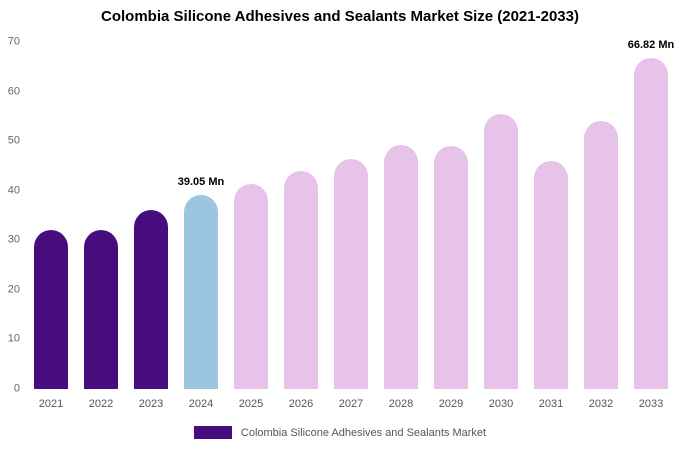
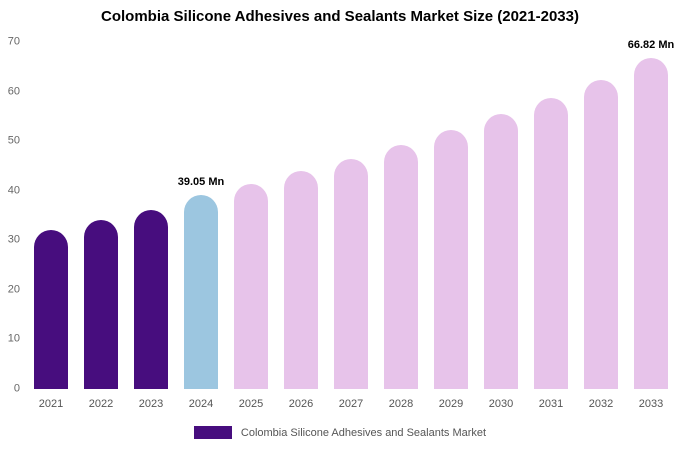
2022: 32 -> 34
2029: 49 -> 52
2031: 46 -> 59
2032: 54 -> 62
